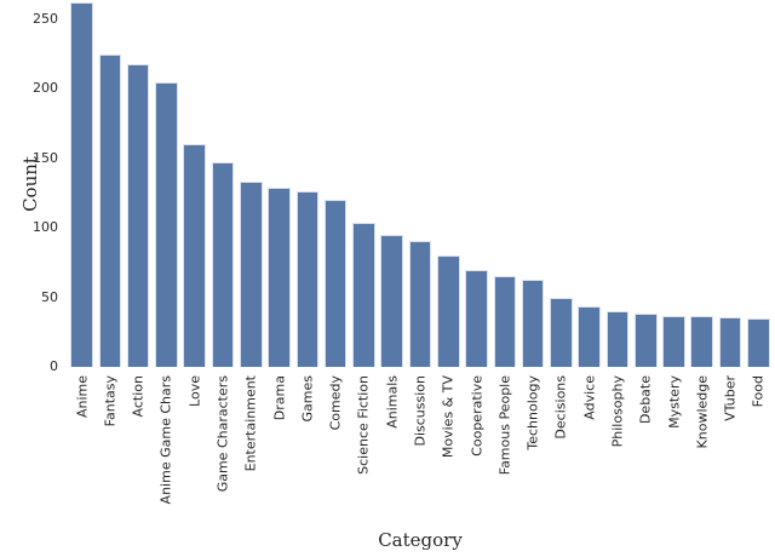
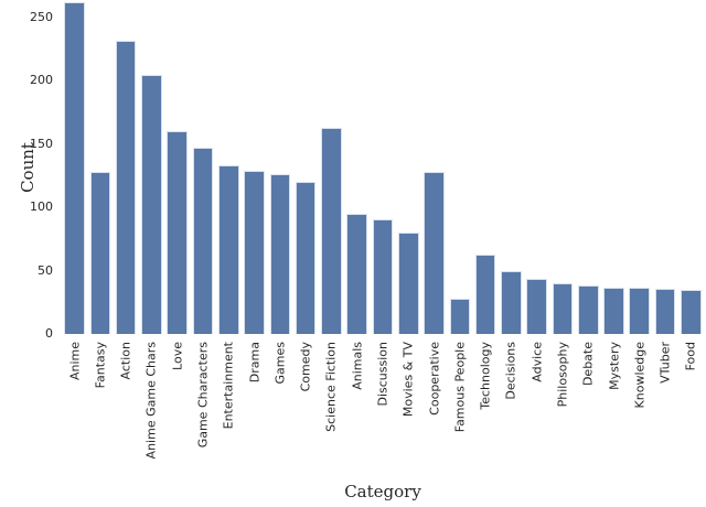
Fantasy: 225 -> 128
Action: 218 -> 232
Science Fiction: 104 -> 163
Cooperative: 70 -> 128
Famous People: 65 -> 28
